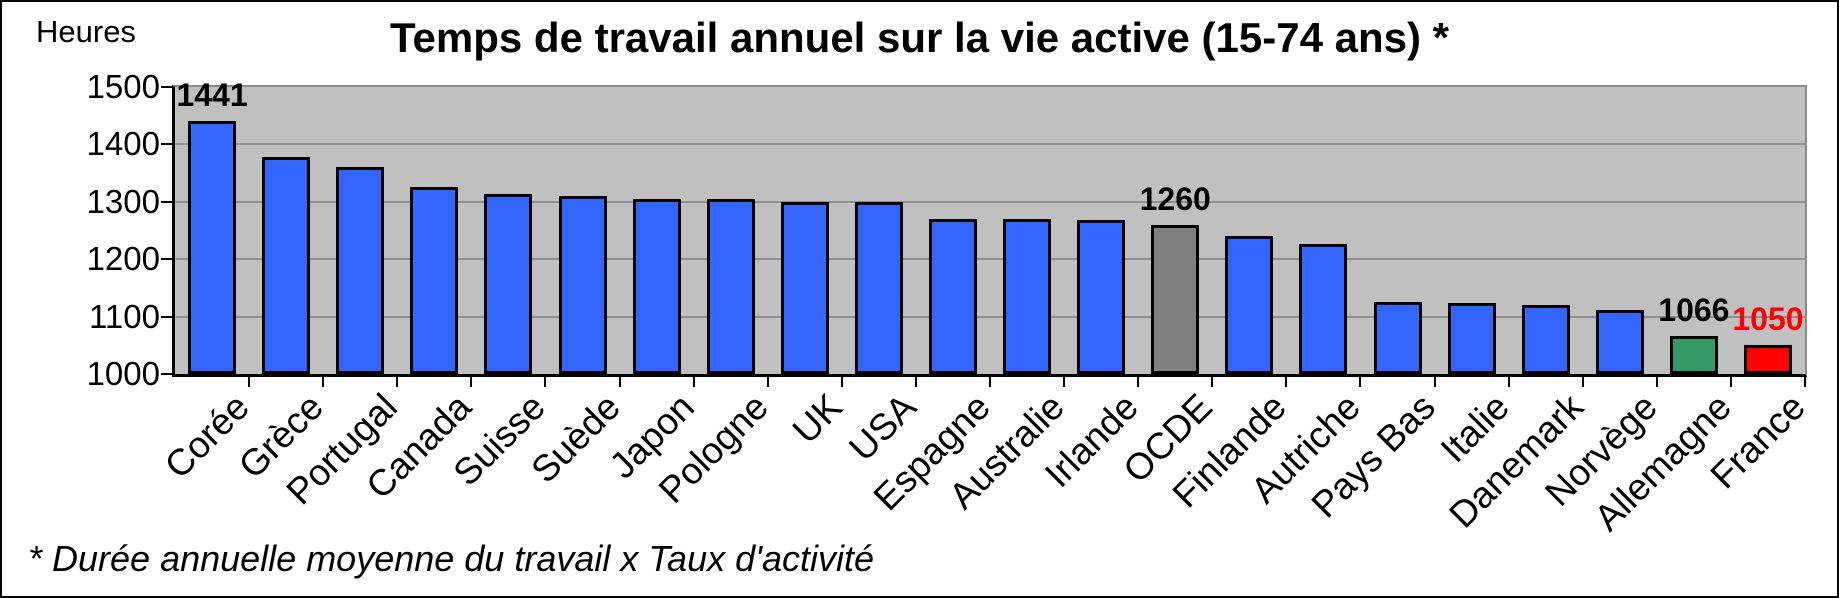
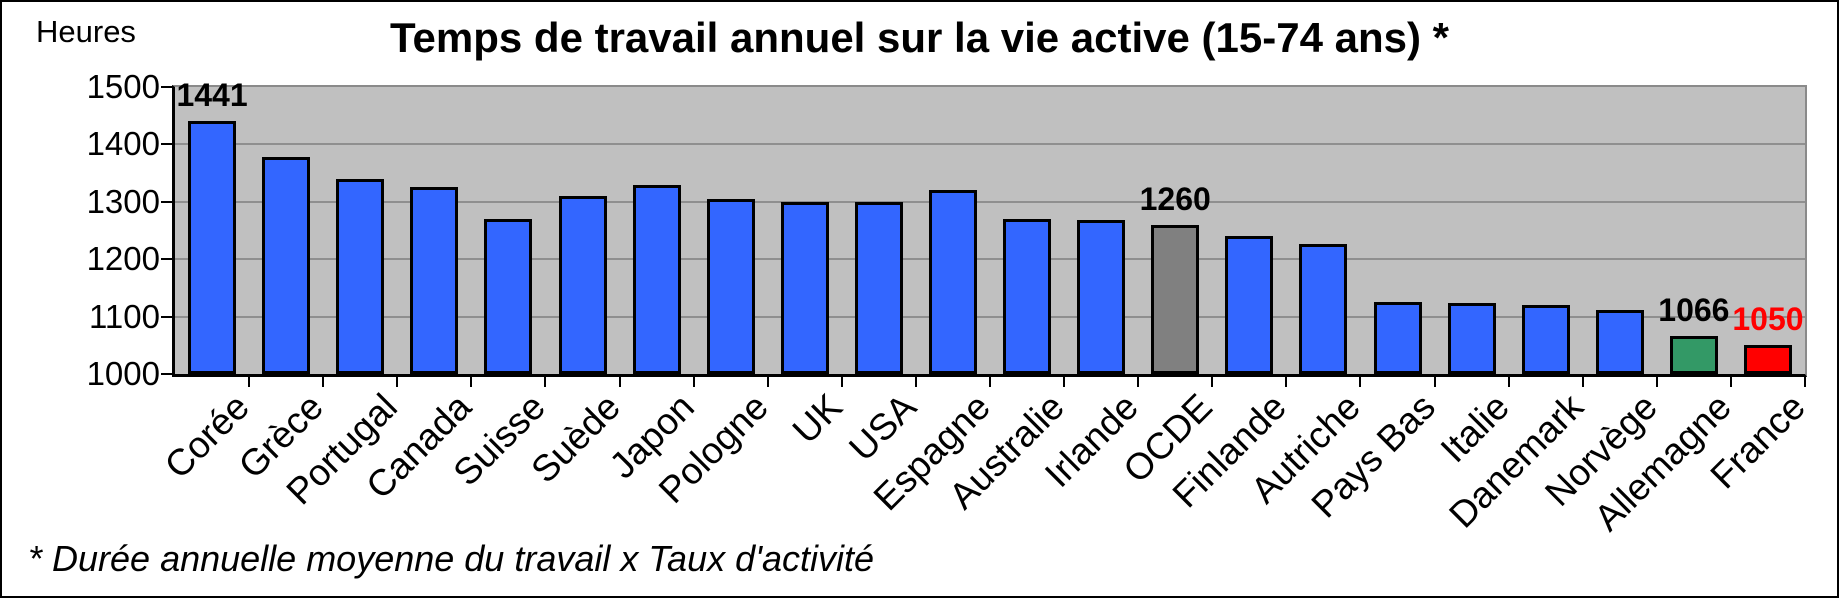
Portugal: 1360 -> 1340
Suisse: 1310 -> 1270
Japon: 1300 -> 1330
Espagne: 1270 -> 1320
